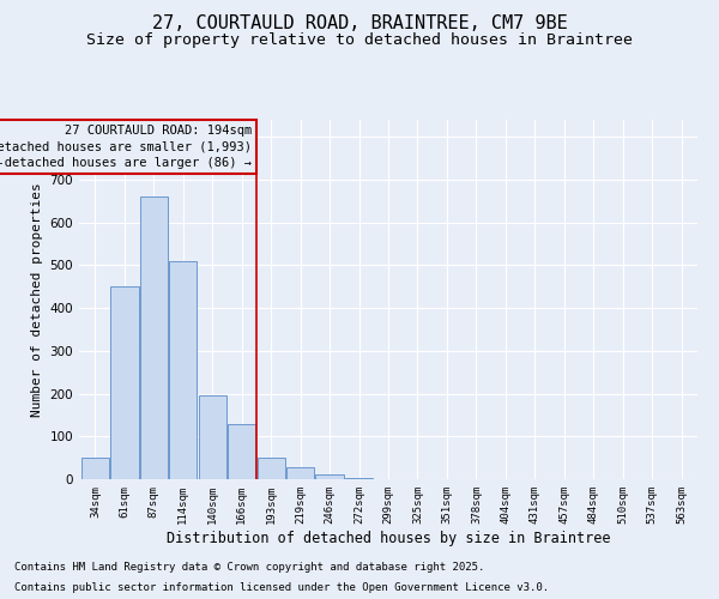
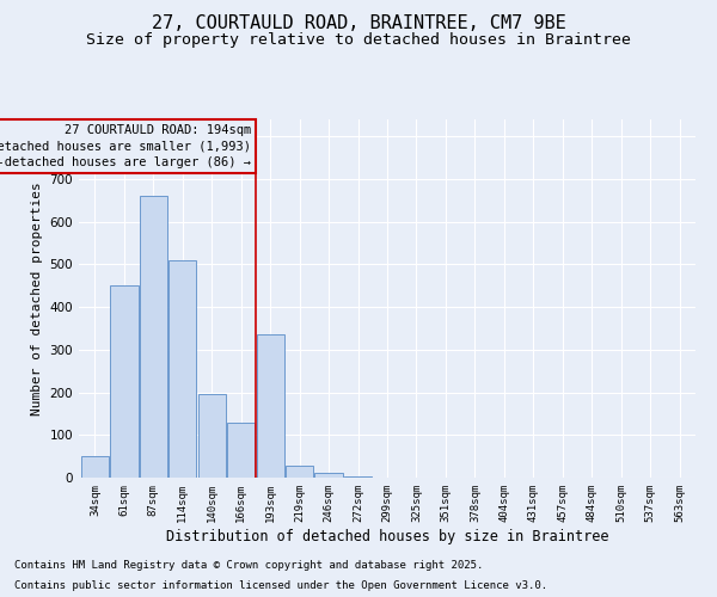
193sqm: 50 -> 335
